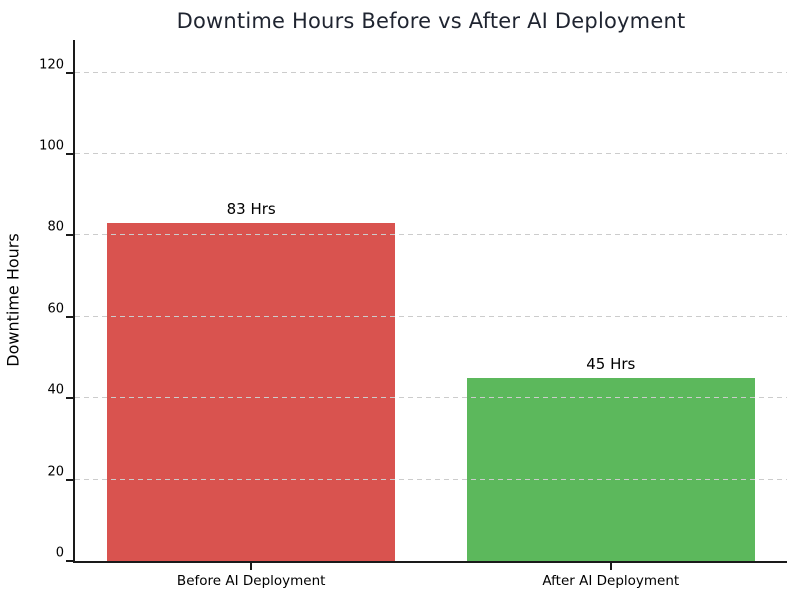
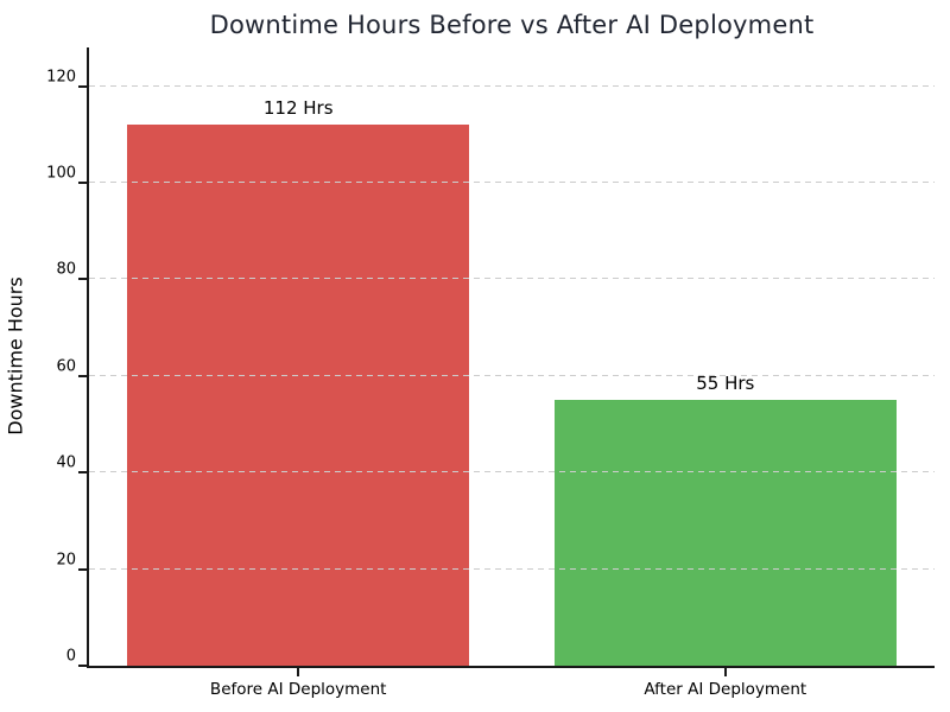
Before AI Deployment: 83 -> 112
After AI Deployment: 45 -> 55
